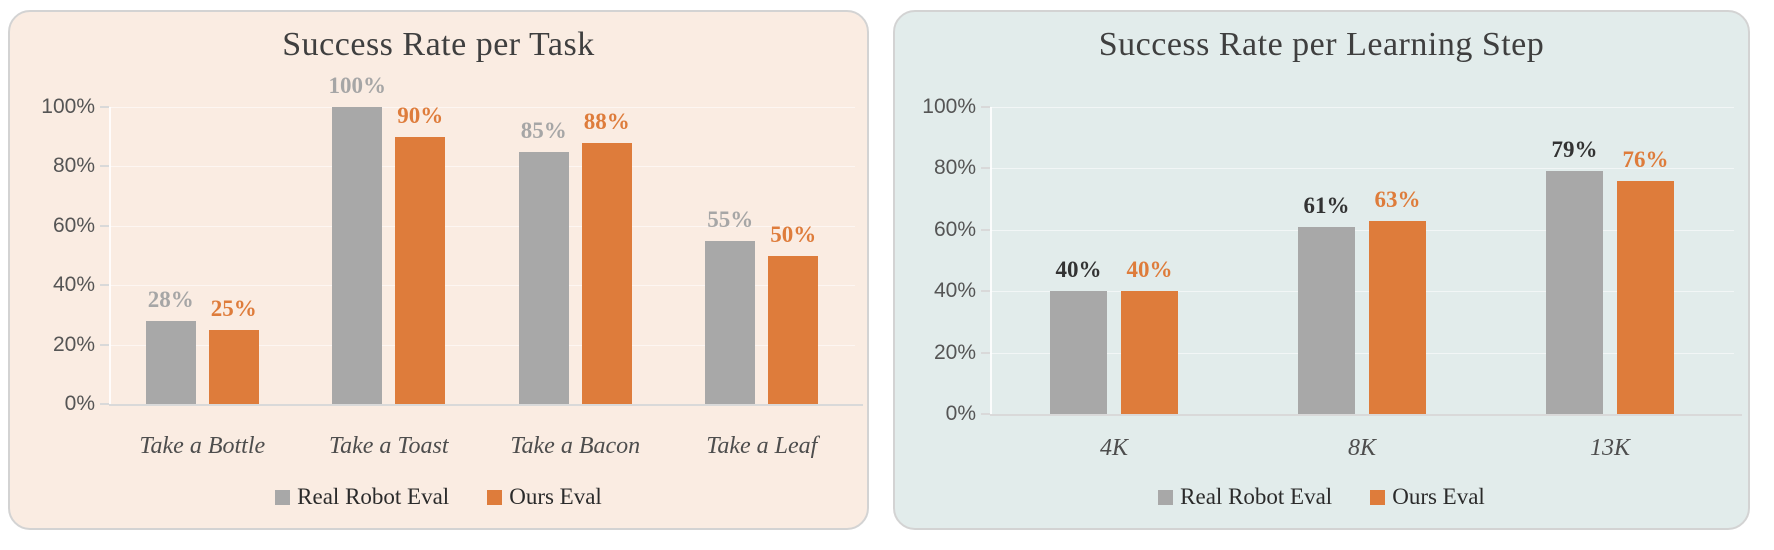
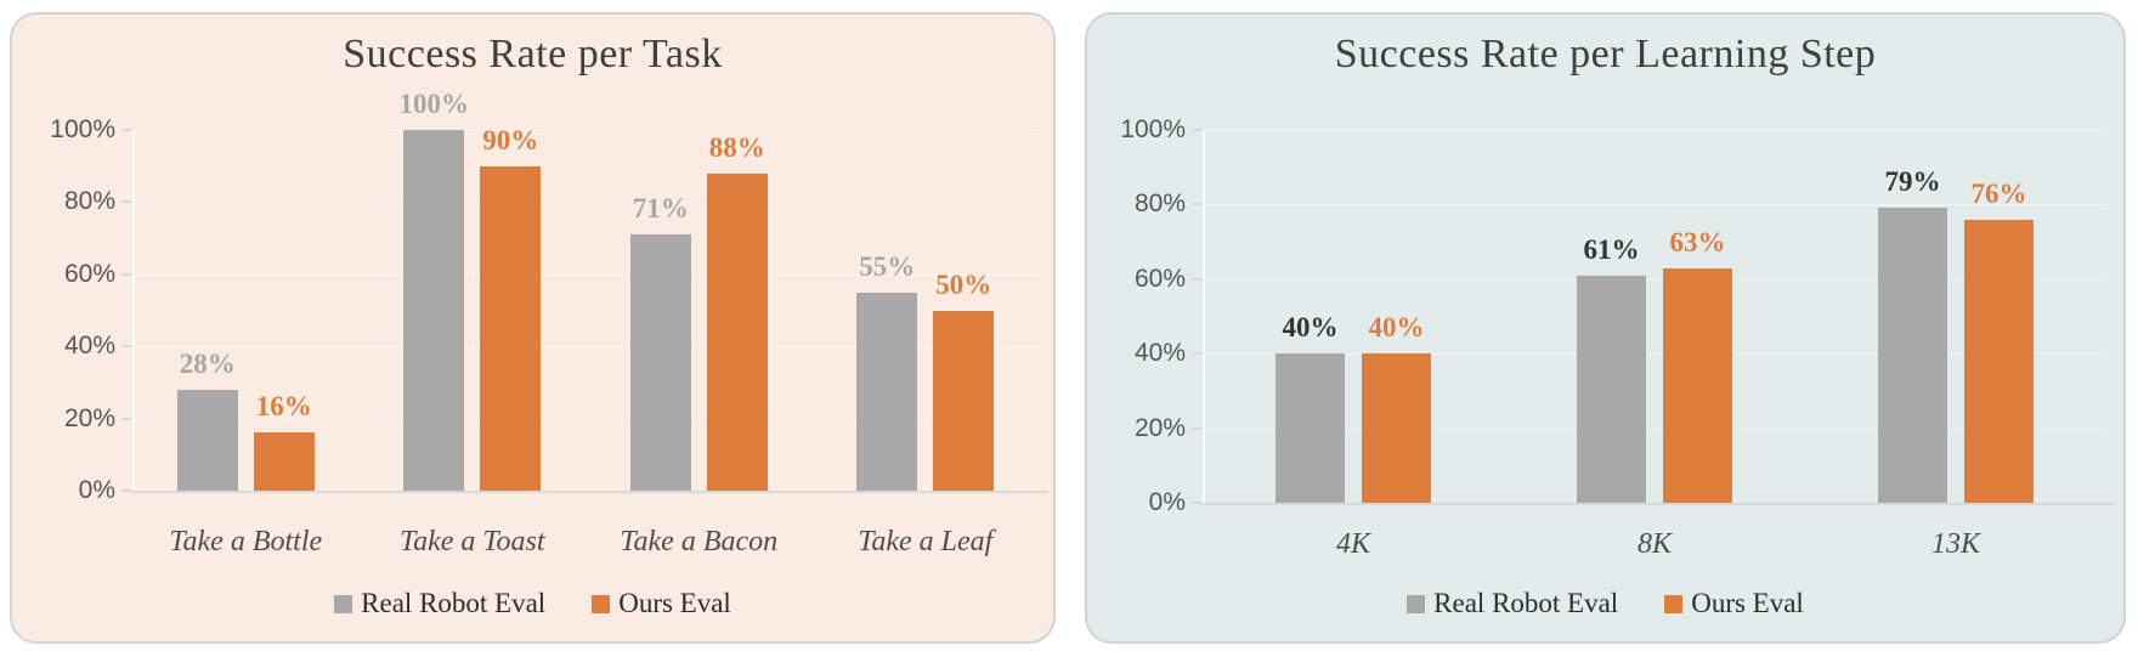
Success Rate per Task/Ours Eval/Take a Bottle: 25% -> 16%
Success Rate per Task/Real Robot Eval/Take a Bacon: 85% -> 71%
